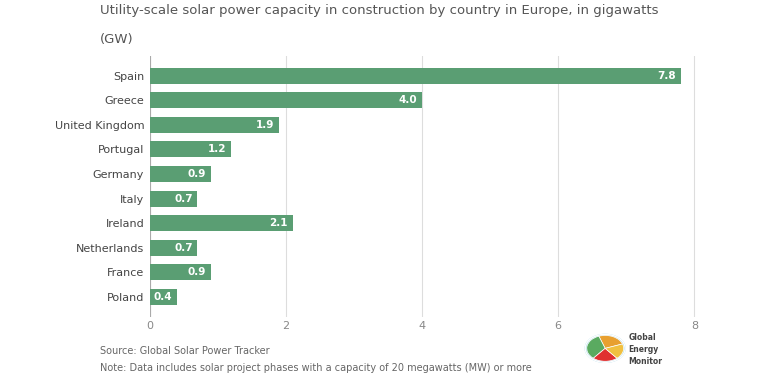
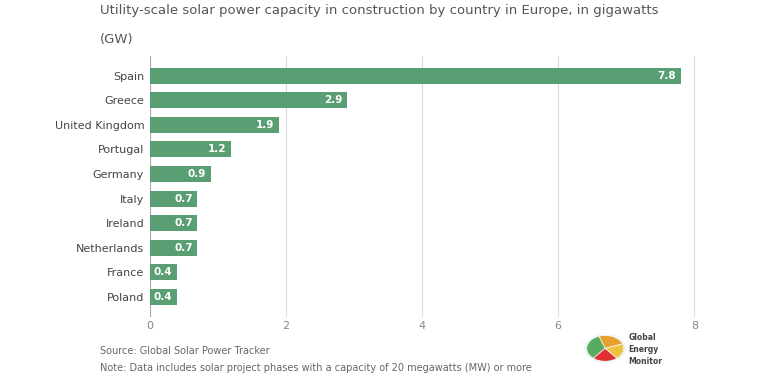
Greece: 4.0 -> 2.9
Ireland: 2.1 -> 0.7
France: 0.9 -> 0.4
